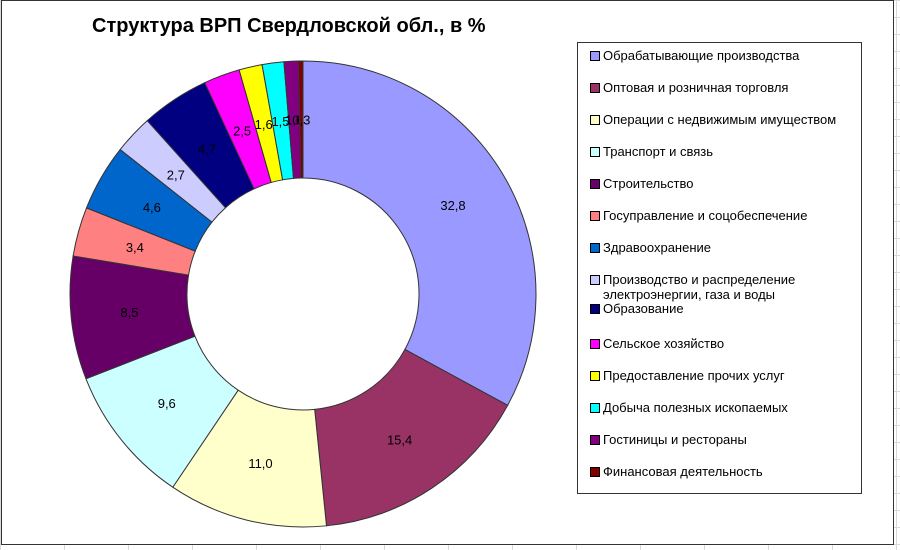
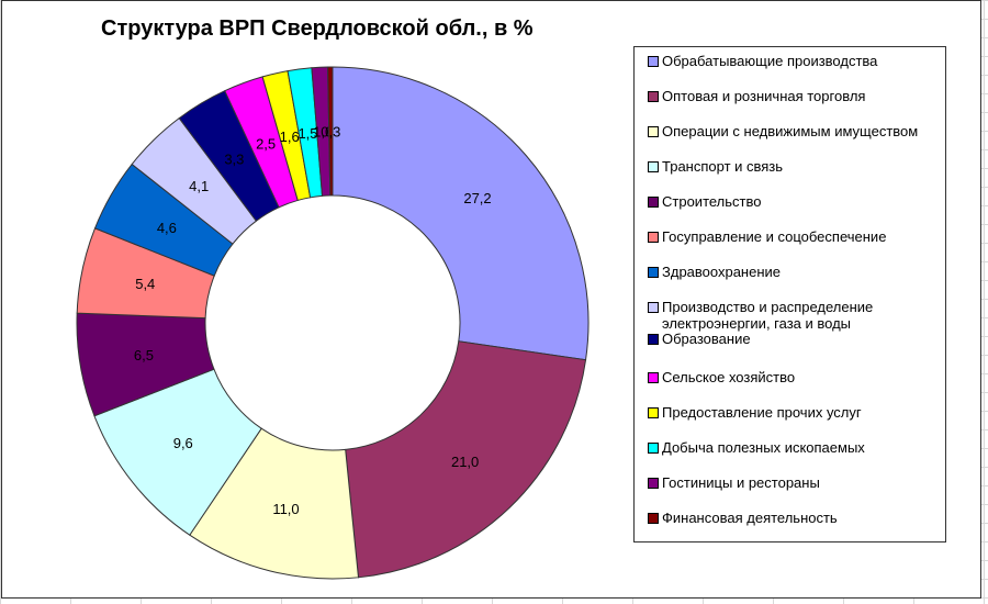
Обрабатывающие производства: 32,8 -> 27,2
Оптовая и розничная торговля: 15,4 -> 21,0
Строительство: 8,5 -> 6,5
Госуправление и соцобеспечение: 3,4 -> 5,4
Производство и распределение электроэнергии, газа и воды: 2,7 -> 4,1
Образование: 4,7 -> 3,3
